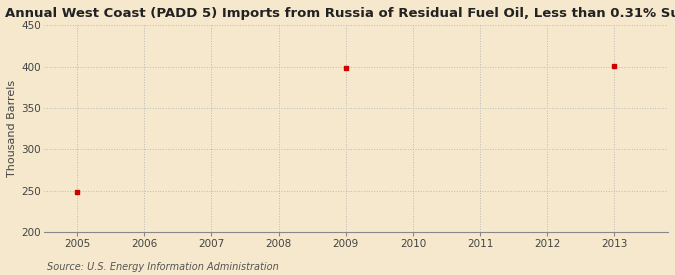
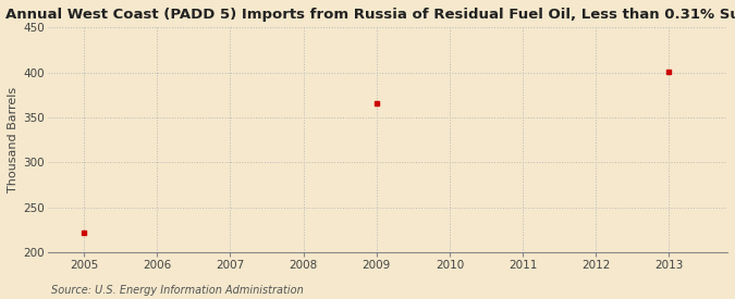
2005: 248 -> 222
2009: 398 -> 366
